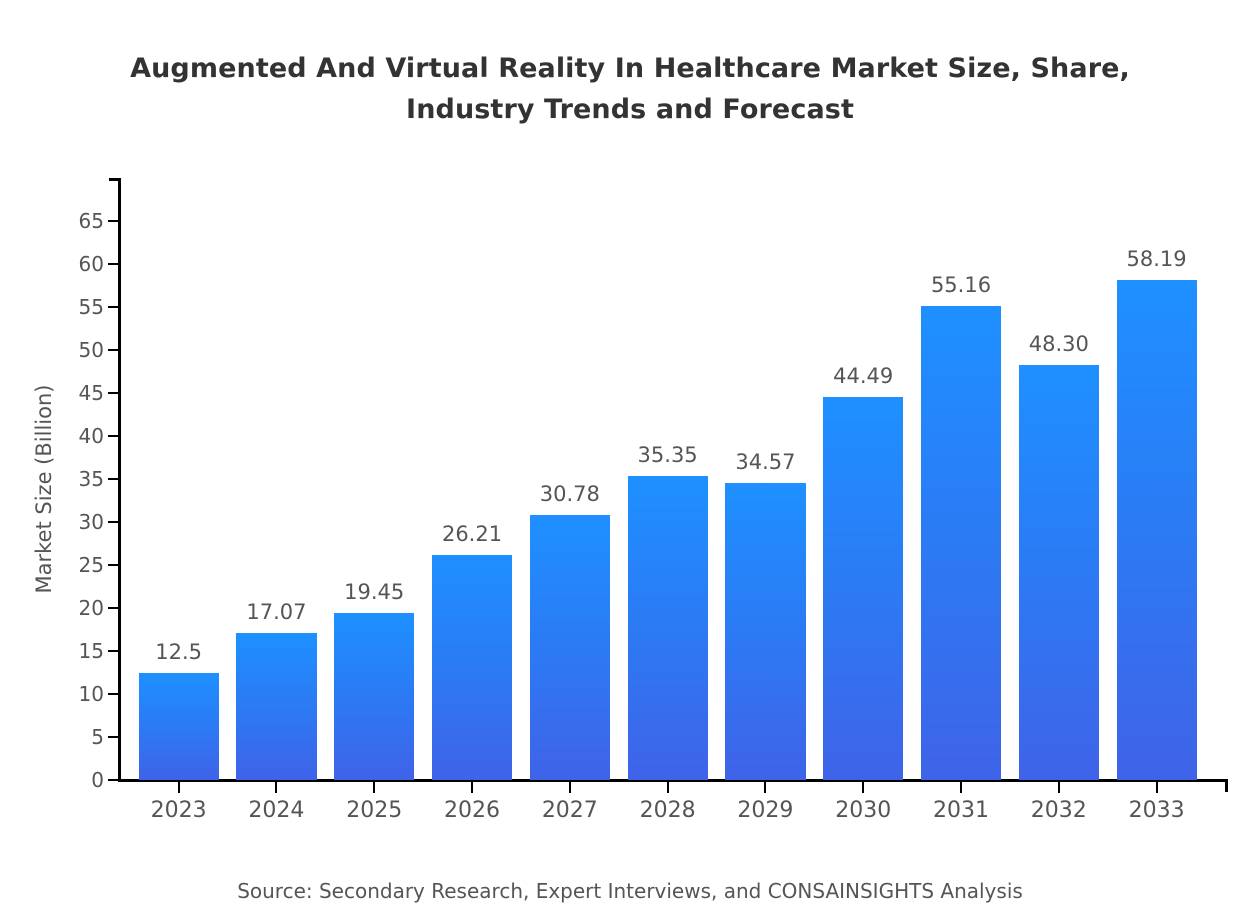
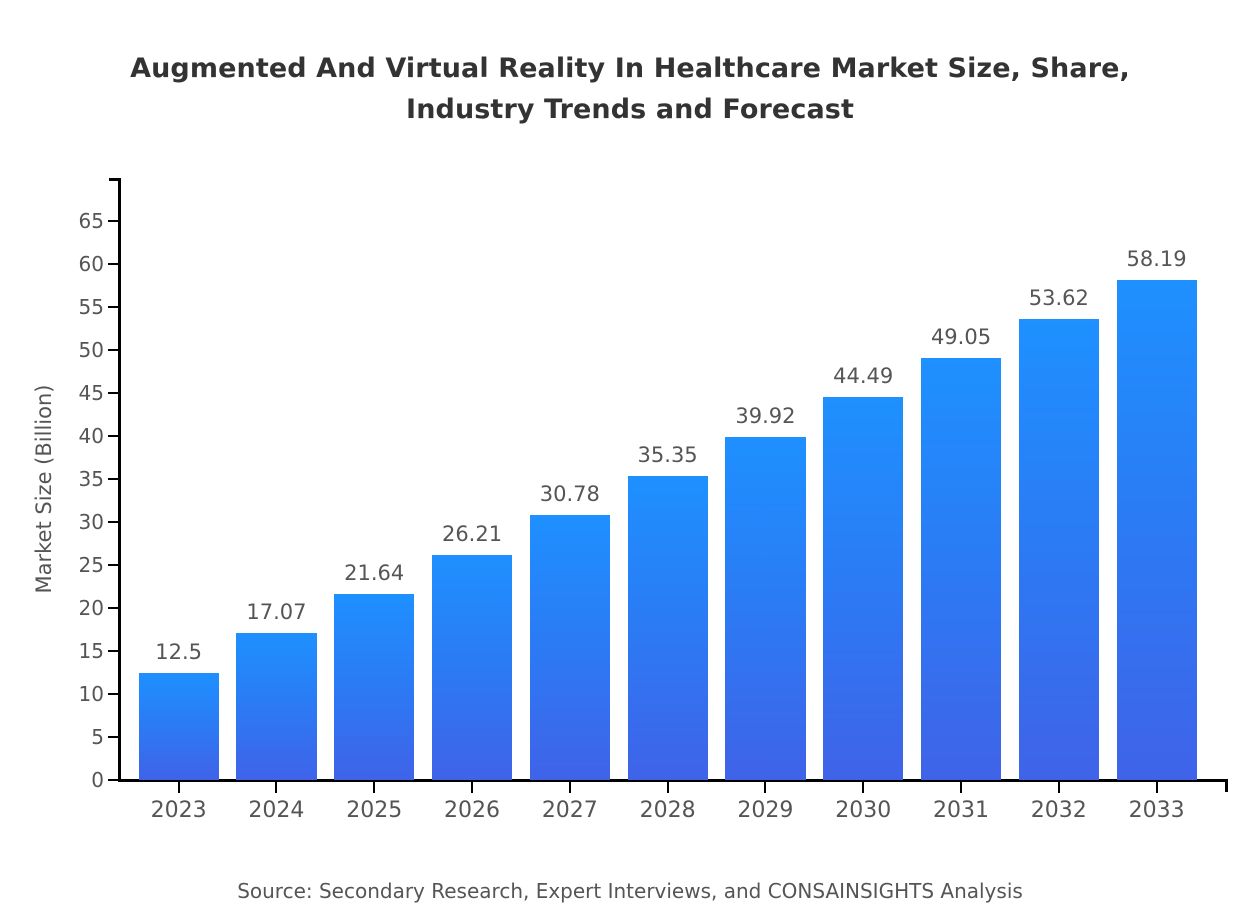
2025: 19.45 -> 21.64
2029: 34.57 -> 39.92
2031: 55.16 -> 49.05
2032: 48.30 -> 53.62
